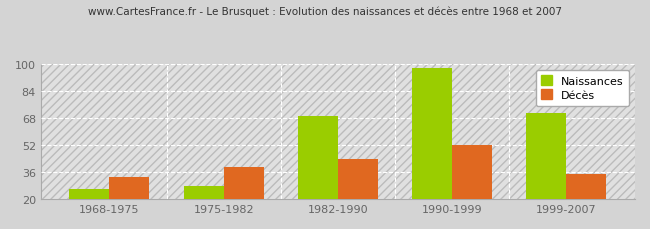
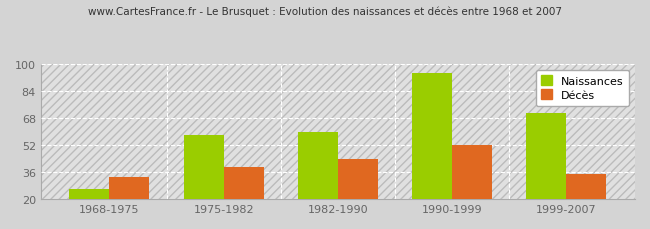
Naissances/1975-1982: 28 -> 58
Naissances/1982-1990: 69 -> 60
Naissances/1990-1999: 98 -> 95
